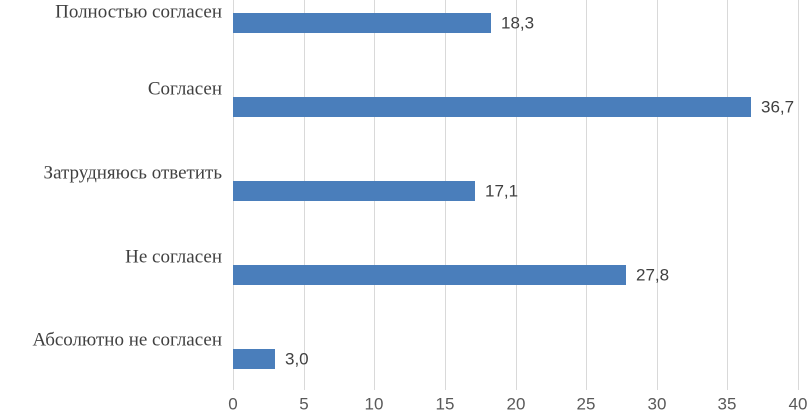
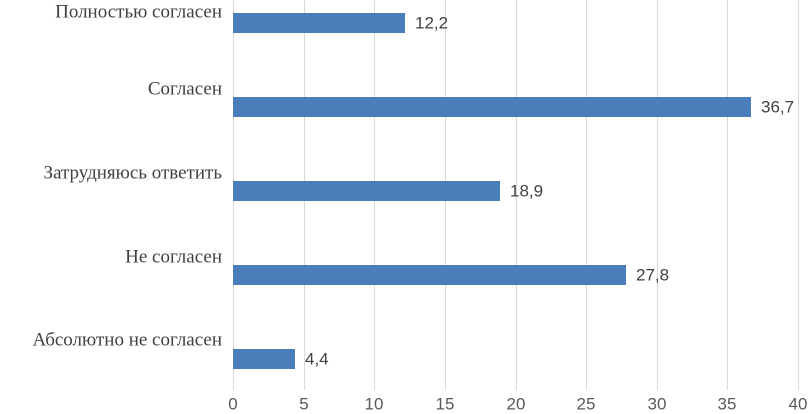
Полностью согласен: 18,3 -> 12,2
Затрудняюсь ответить: 17,1 -> 18,9
Абсолютно не согласен: 3,0 -> 4,4
